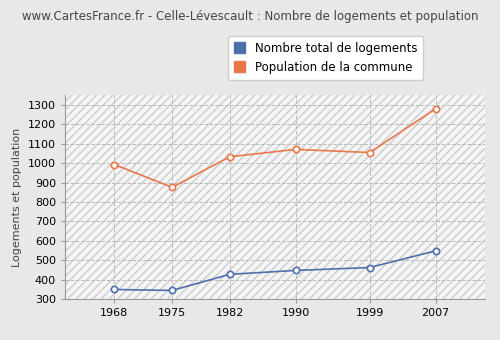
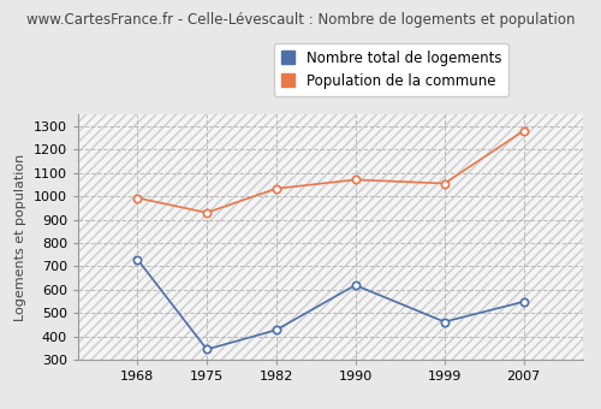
Nombre total de logements/1968: 350 -> 730
Population de la commune/1975: 880 -> 930
Nombre total de logements/1990: 450 -> 620
